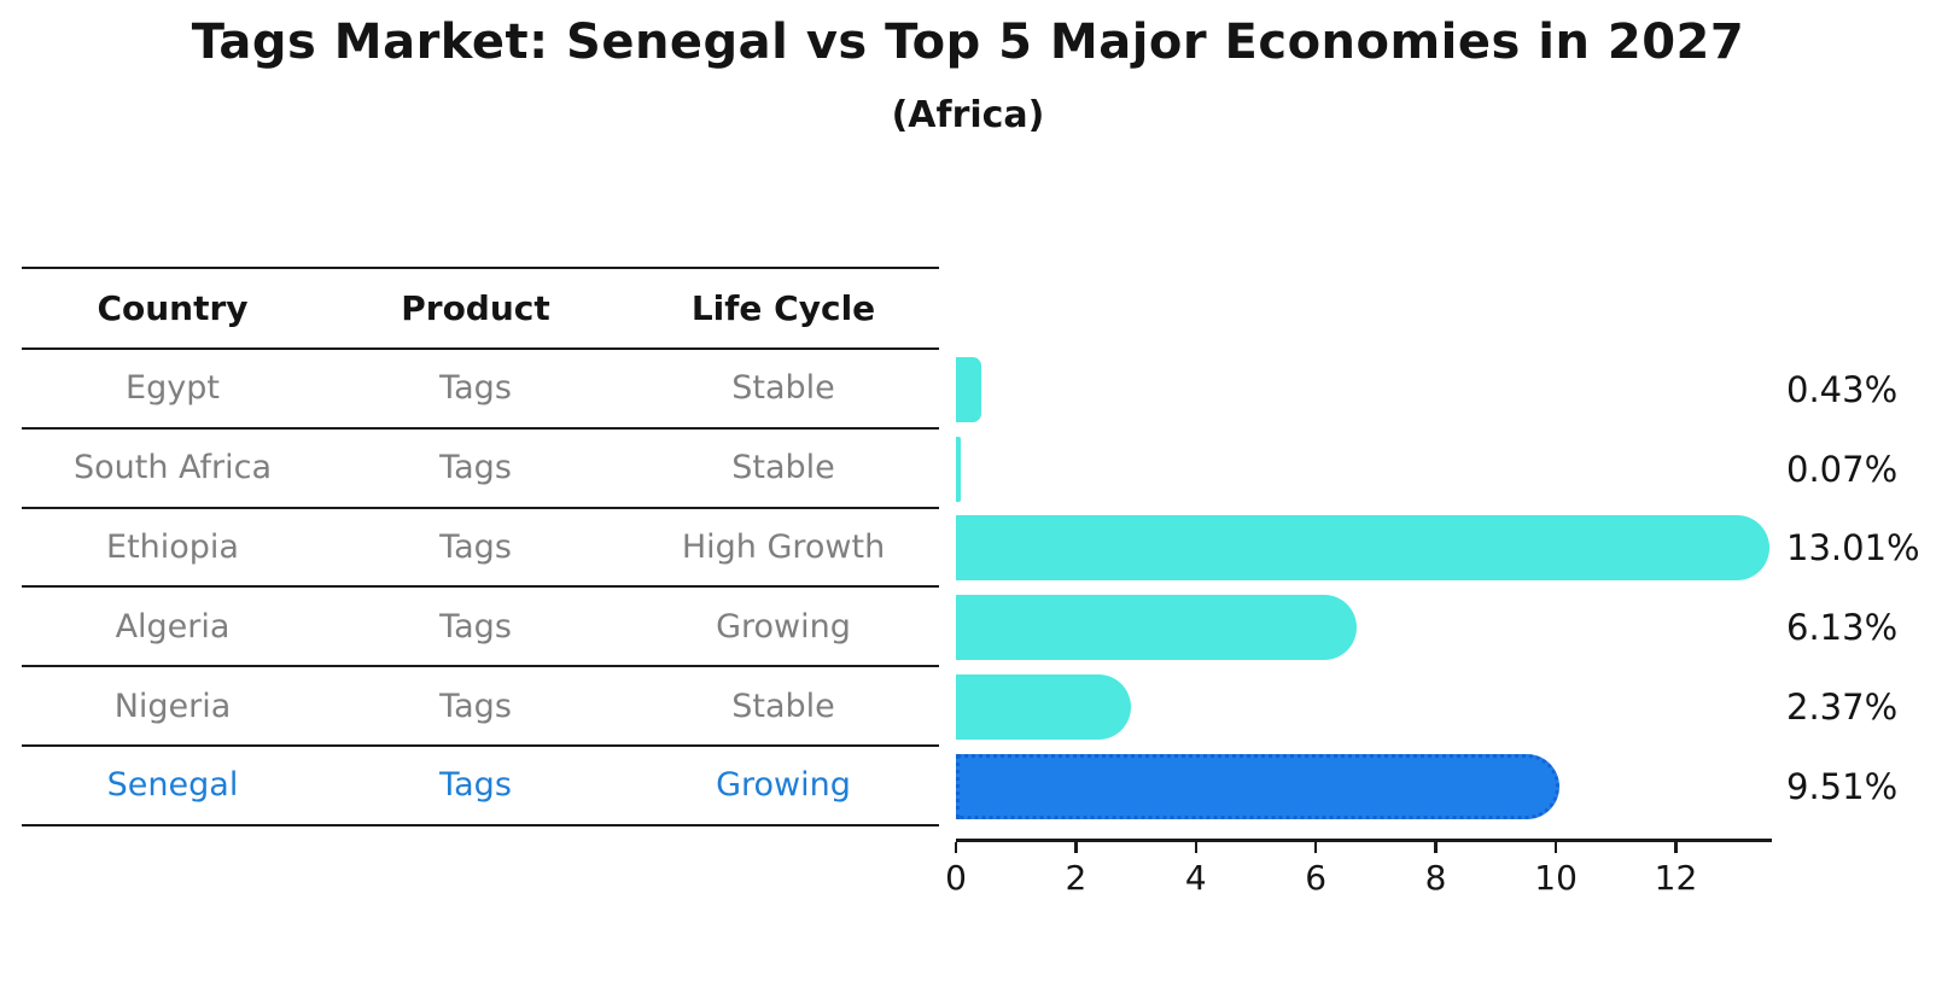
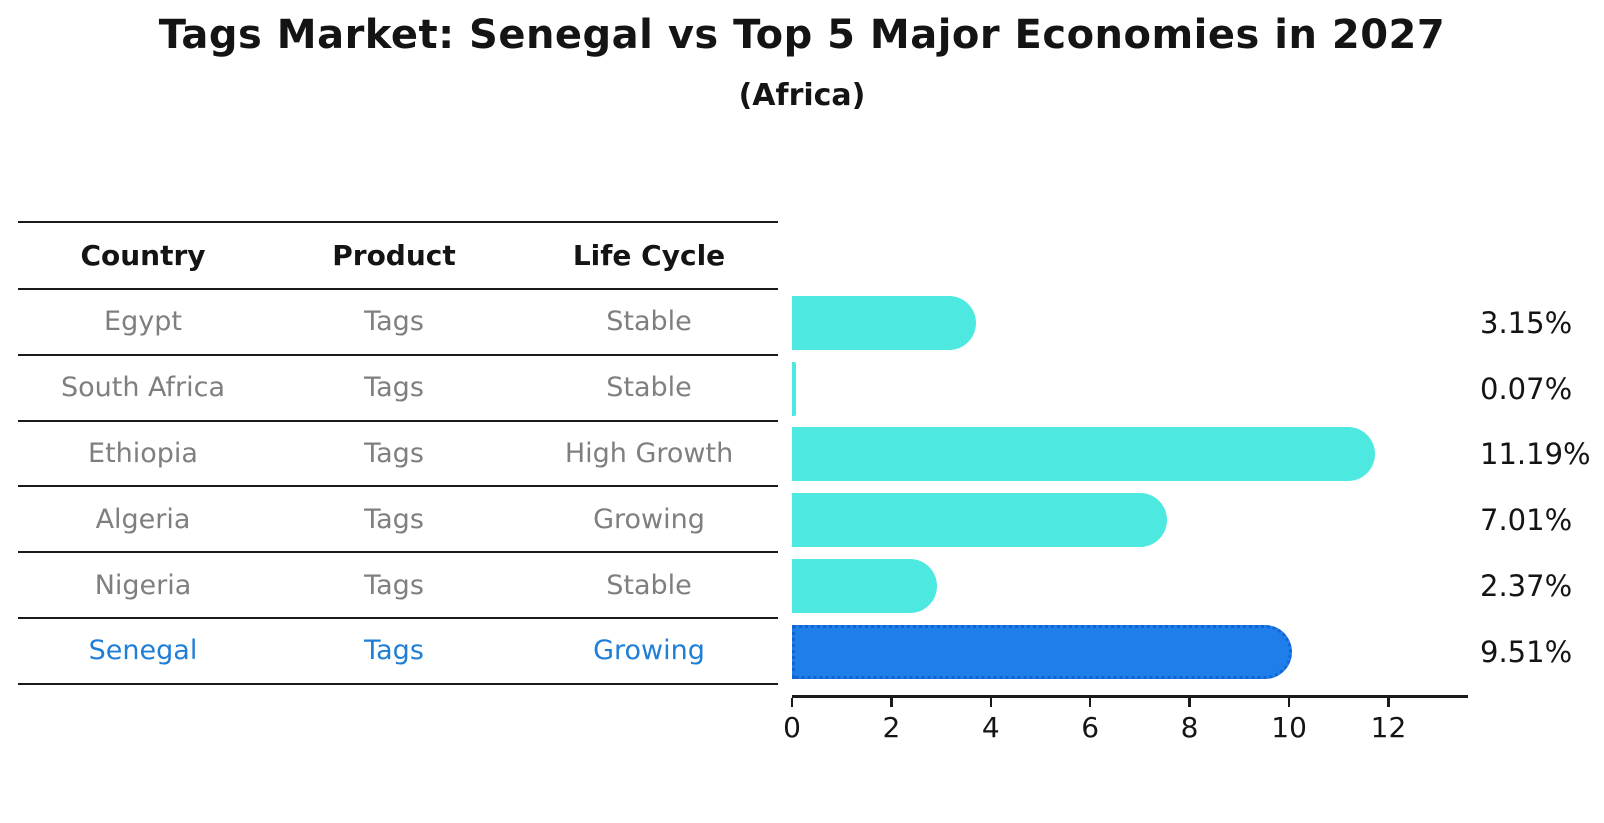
Egypt: 0.43% -> 3.15%
Ethiopia: 13.01% -> 11.19%
Algeria: 6.13% -> 7.01%
